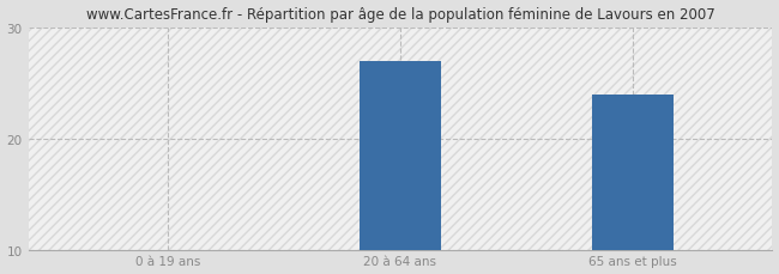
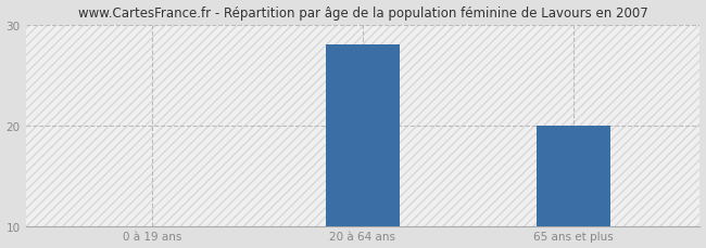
20 à 64 ans: 27 -> 28
65 ans et plus: 24 -> 20
